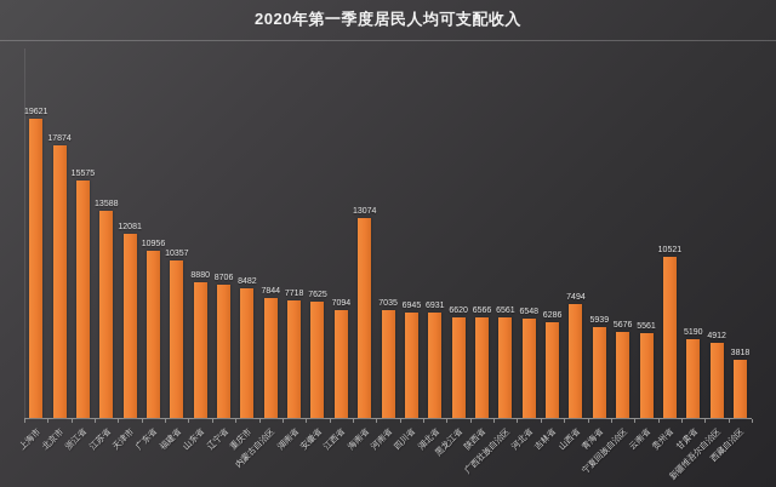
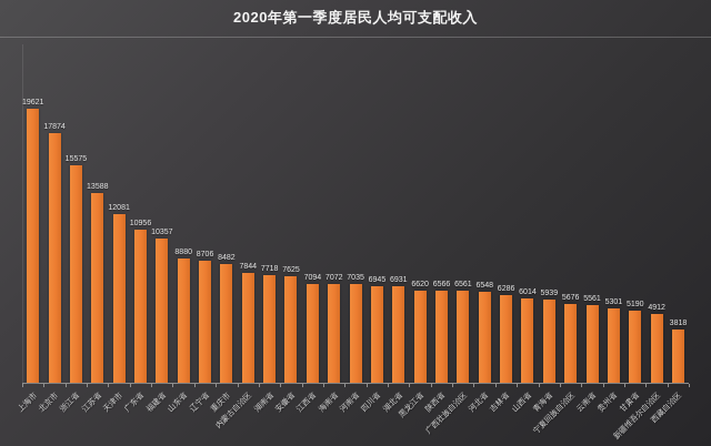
海南省: 13074 -> 7072
山西省: 7494 -> 6014
贵州省: 10521 -> 5301
